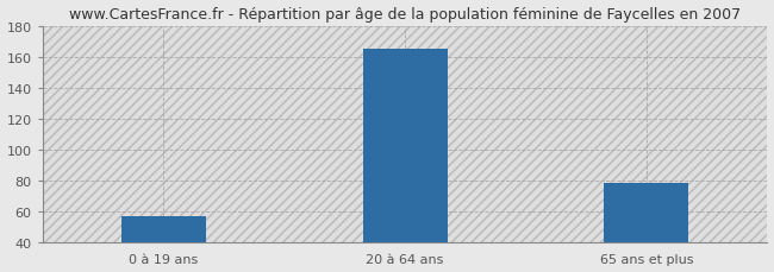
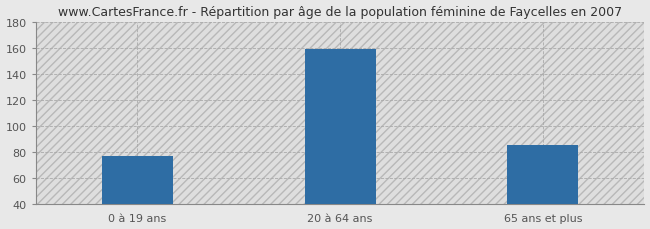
0 à 19 ans: 57 -> 77
20 à 64 ans: 165 -> 159
65 ans et plus: 78 -> 85
